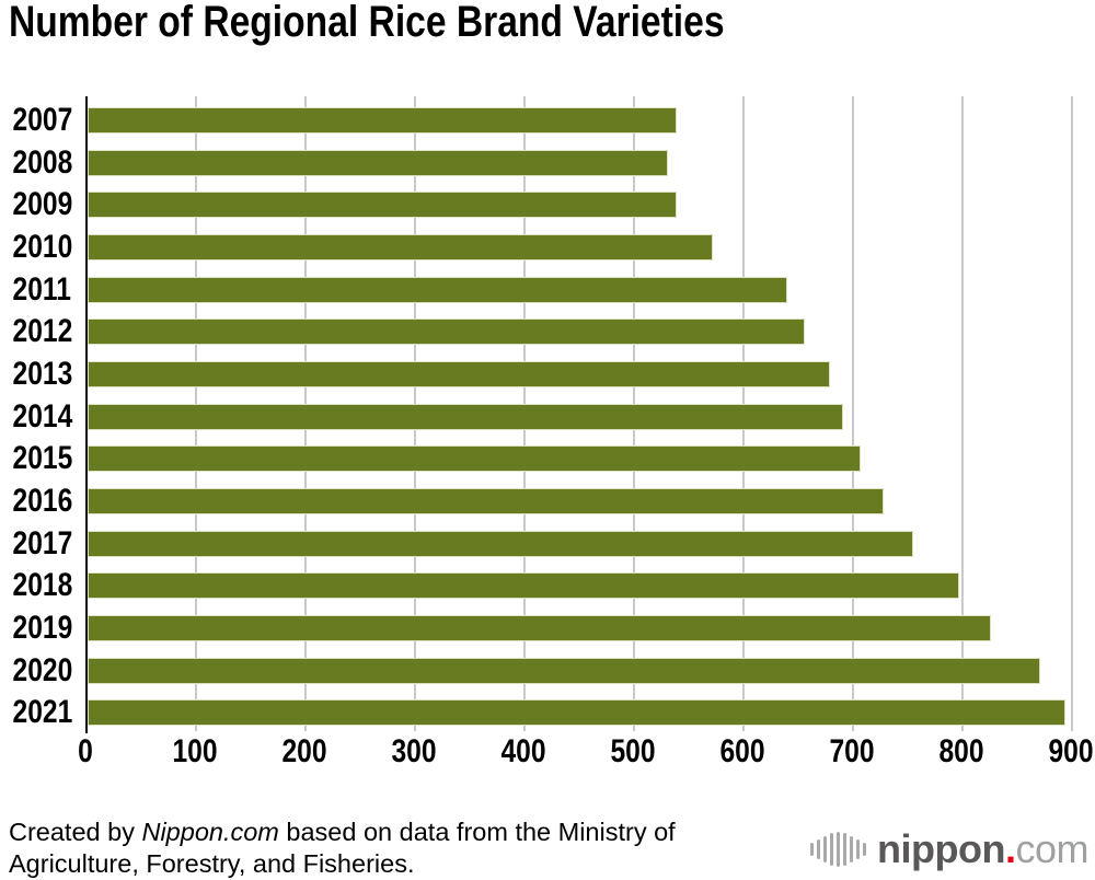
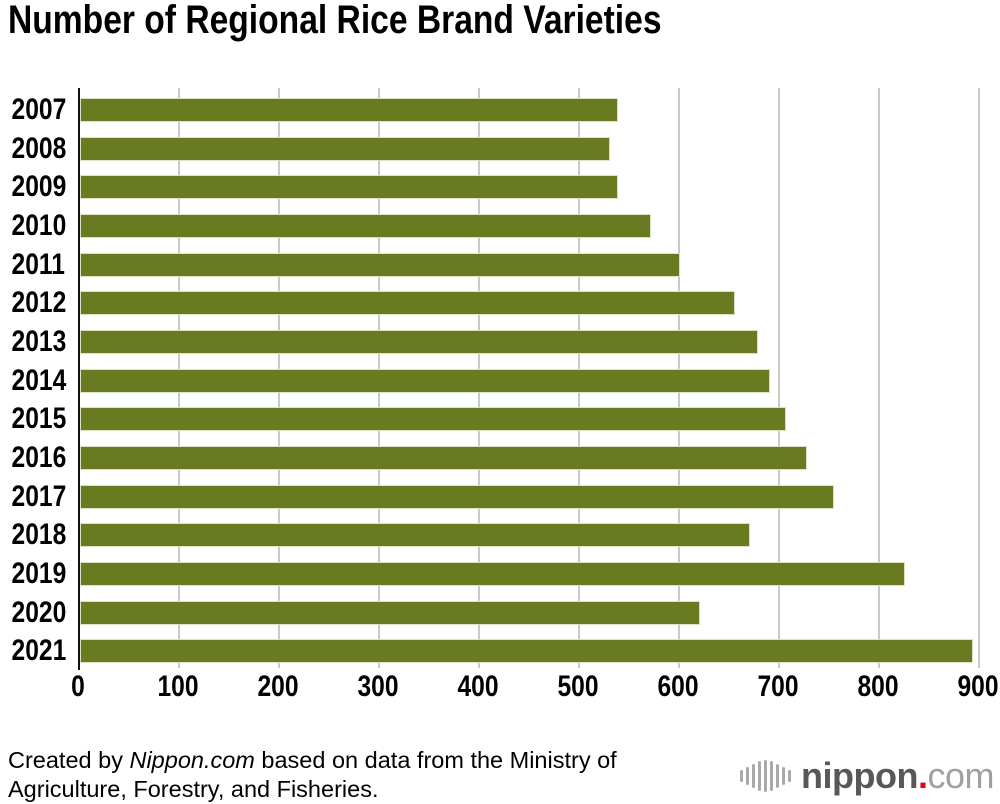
2011: 640 -> 600
2018: 800 -> 670
2020: 870 -> 620
